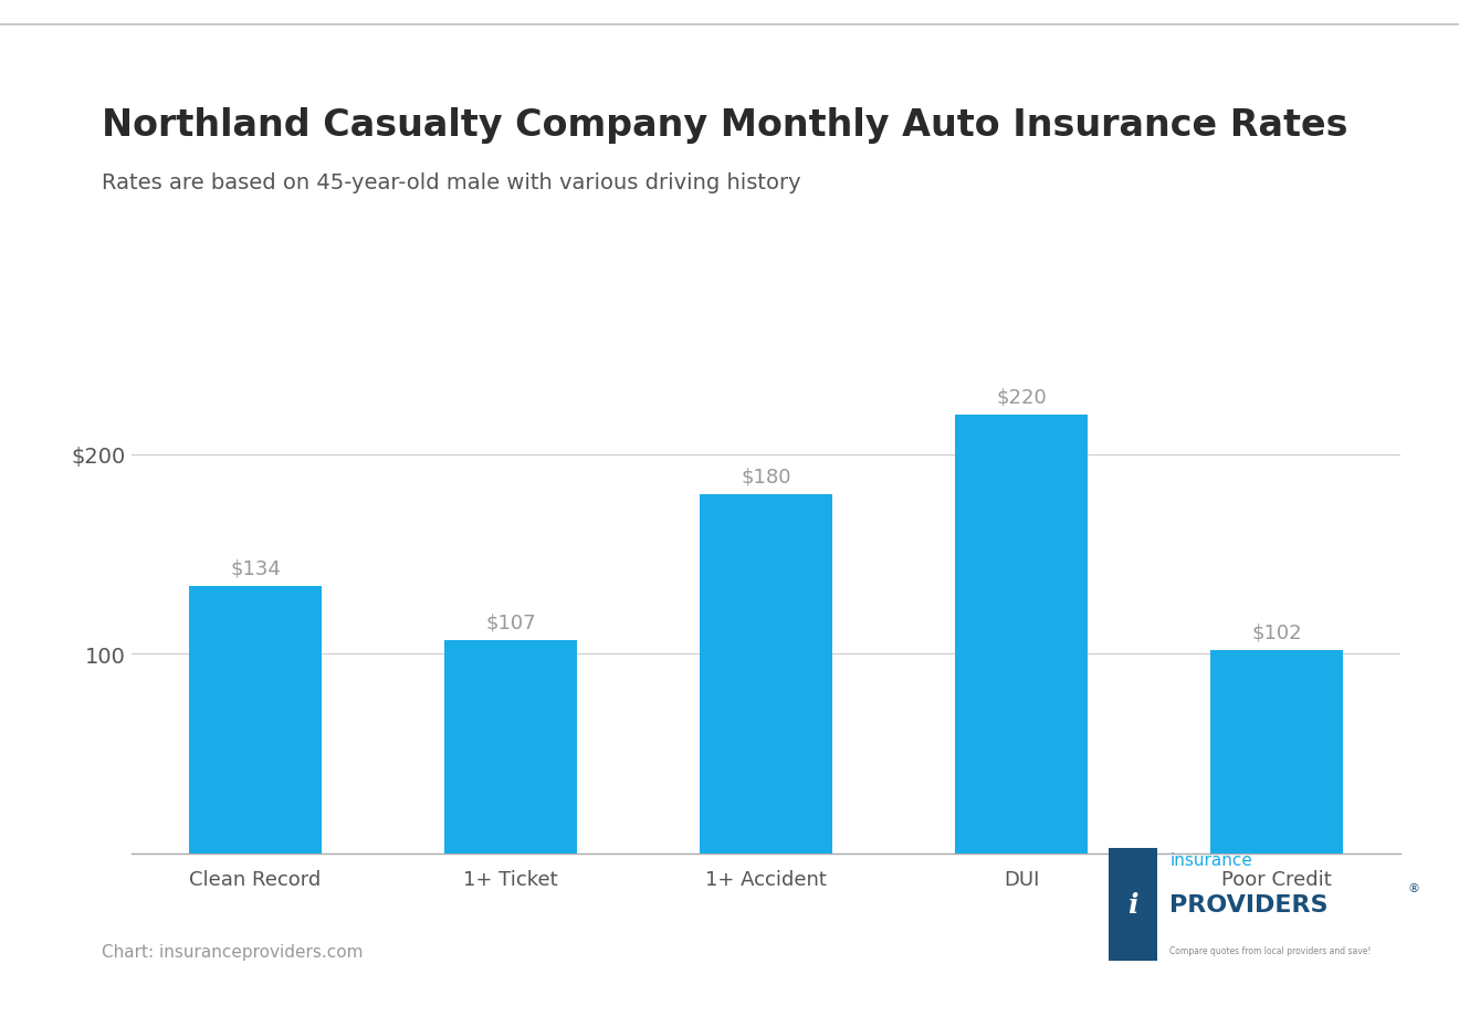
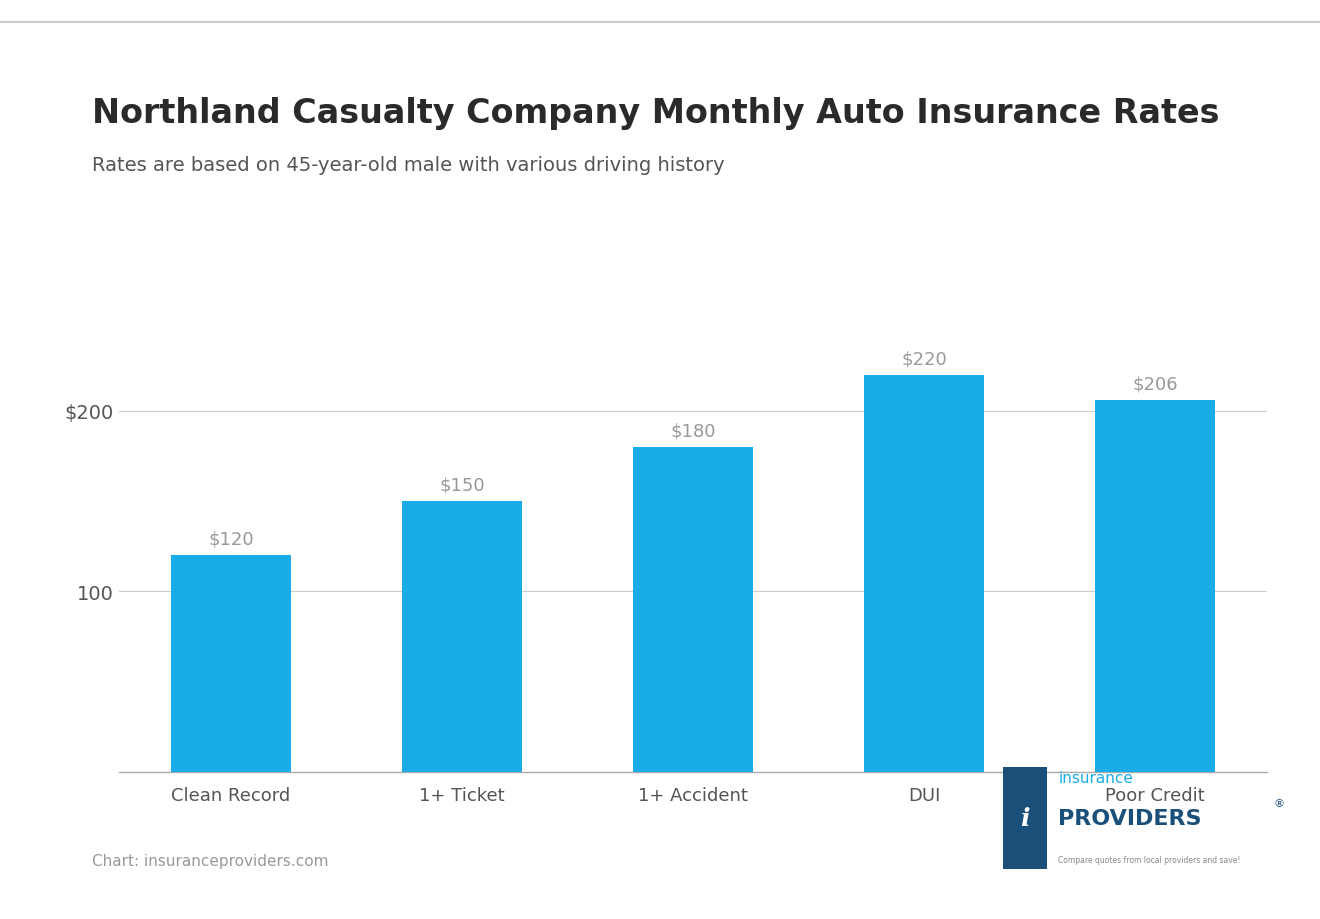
Clean Record: $134 -> $120
1+ Ticket: $107 -> $150
Poor Credit: $102 -> $206
